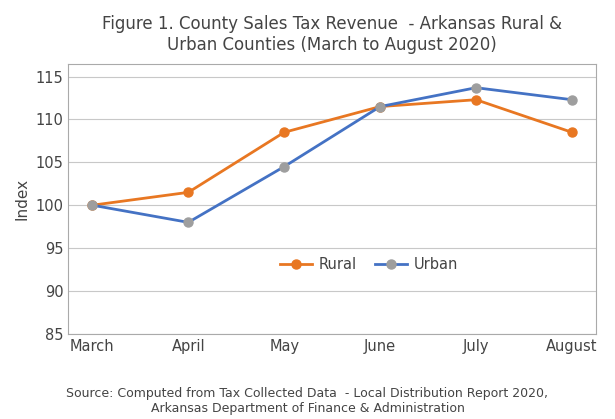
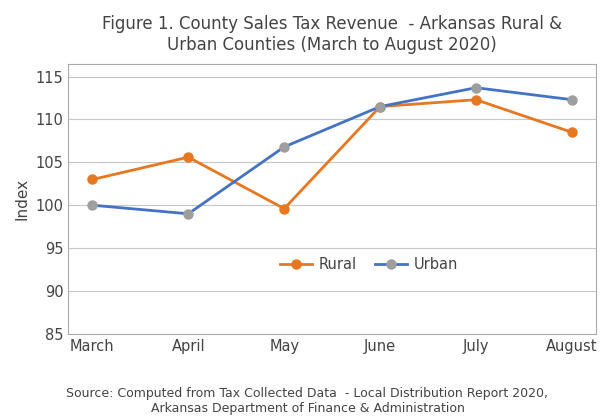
Rural/March: 100.0 -> 103.0
Rural/April: 101.5 -> 105.6
Urban/April: 98.0 -> 99.0
Rural/May: 108.5 -> 99.6
Urban/May: 104.5 -> 106.8
